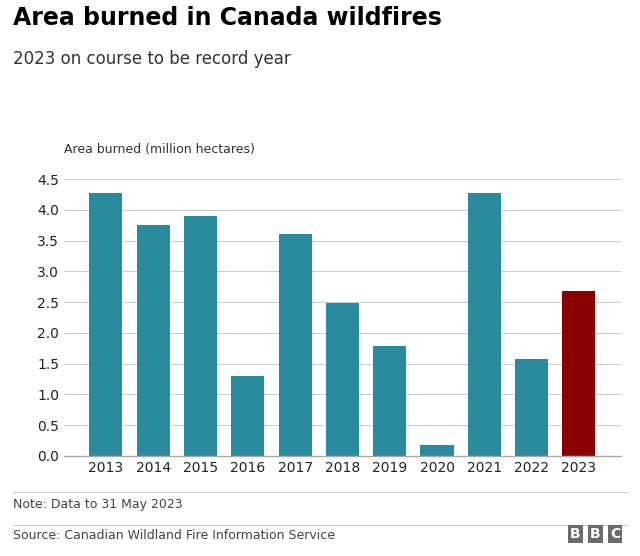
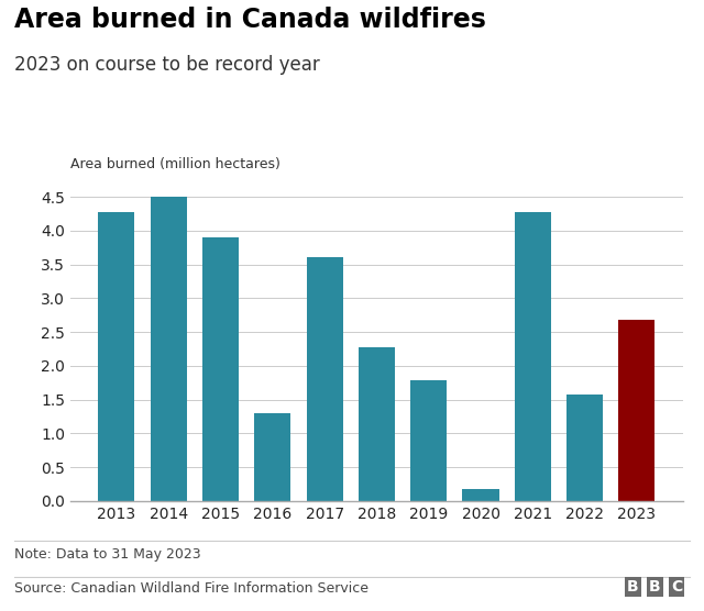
2014: 3.76 -> 4.50
2018: 2.48 -> 2.28
